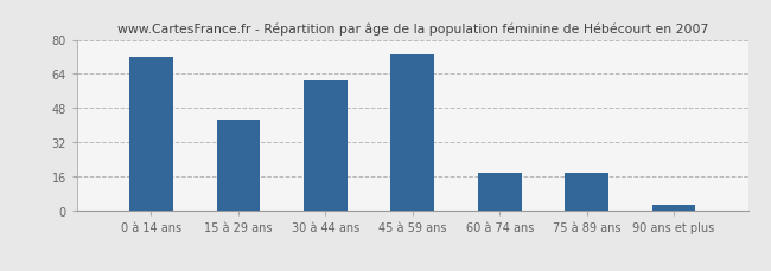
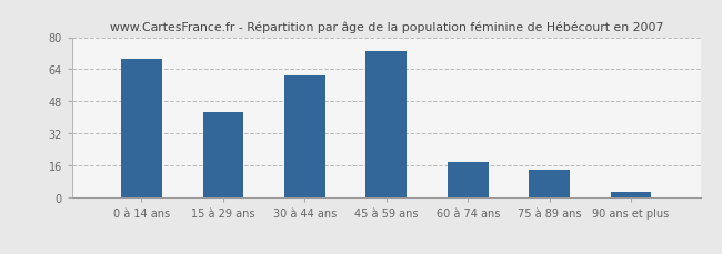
0 à 14 ans: 72 -> 69
75 à 89 ans: 18 -> 14
